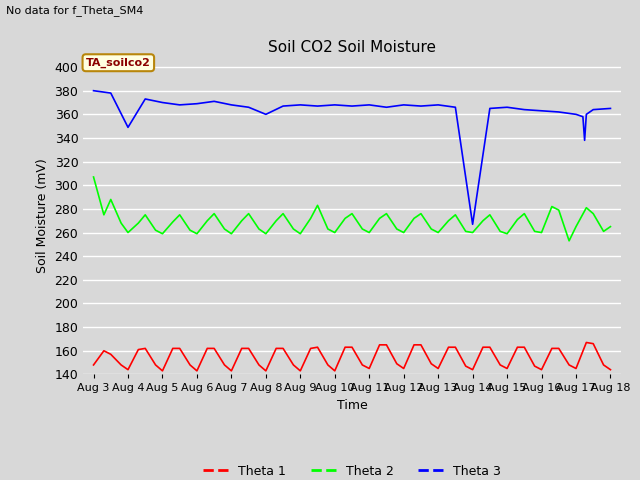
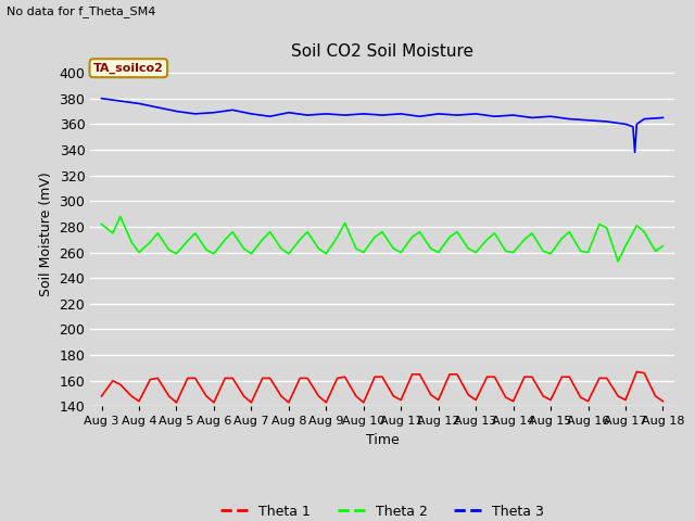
Theta 2/Aug 3: 307 -> 282
Theta 3/Aug 4: 349 -> 376
Theta 3/Aug 8: 360 -> 369
Theta 3/Aug 14: 267 -> 367
